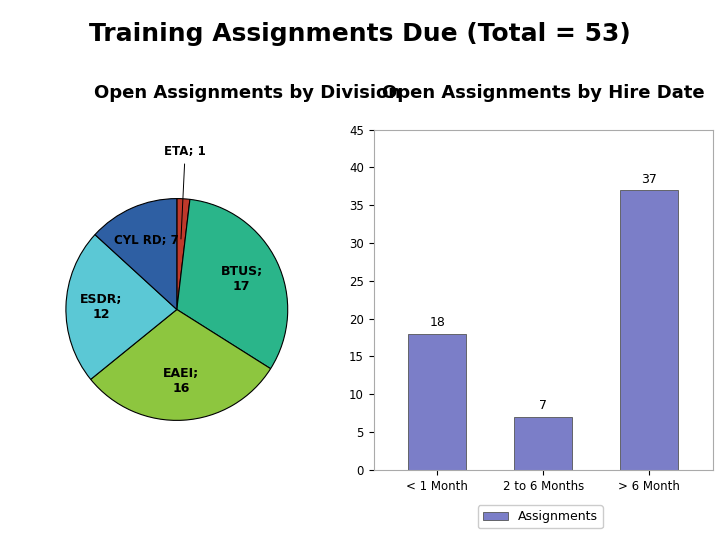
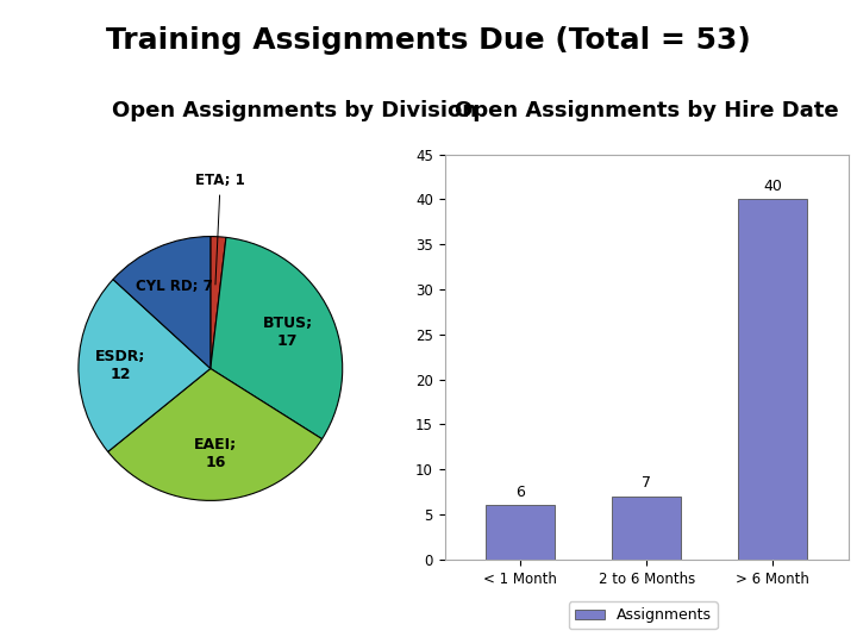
< 1 Month: 18 -> 6
> 6 Month: 37 -> 40
